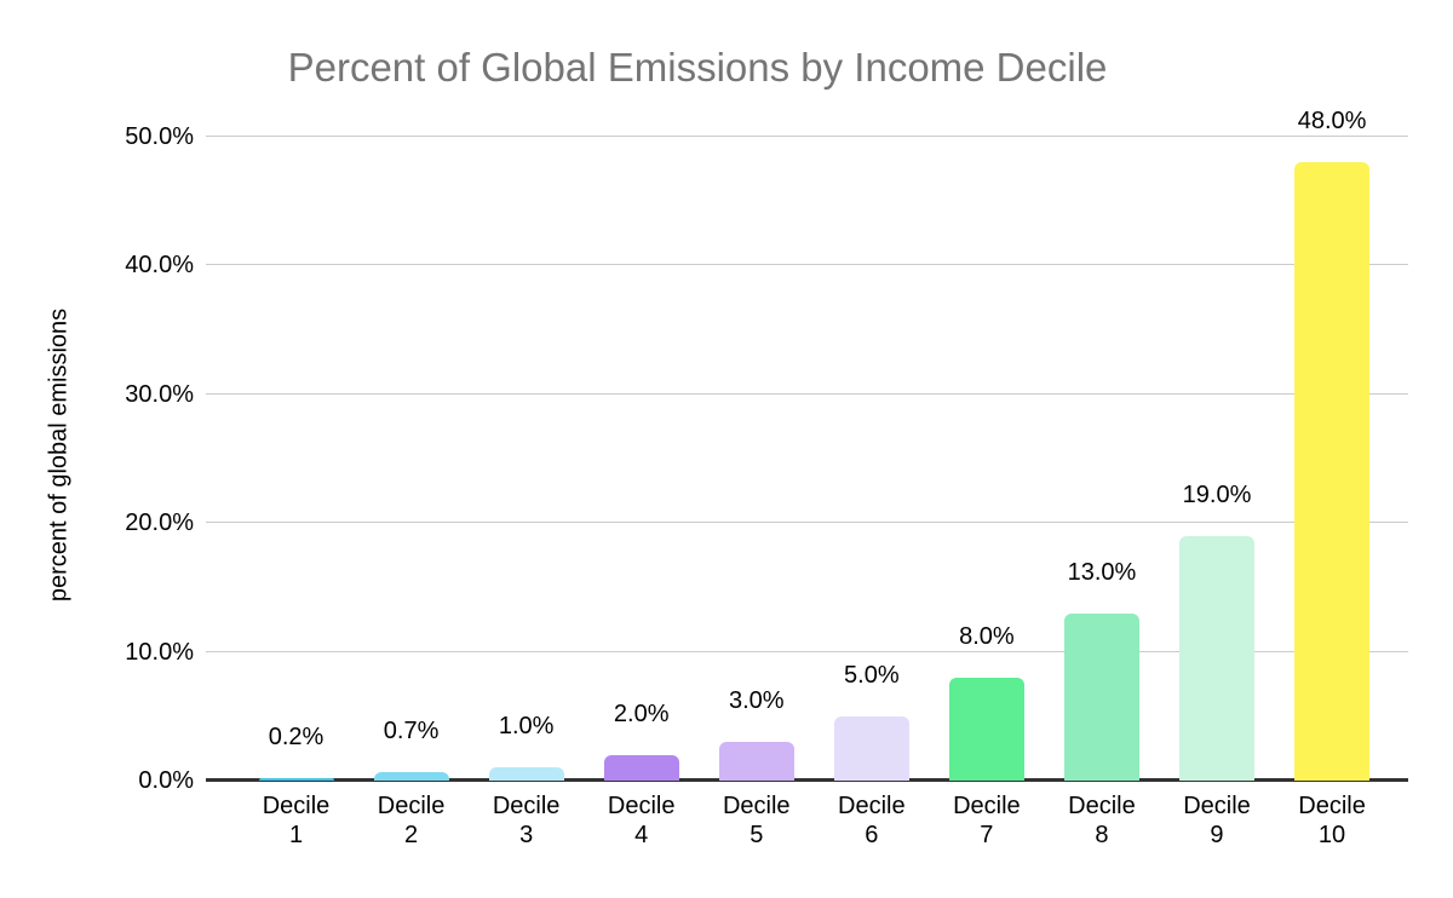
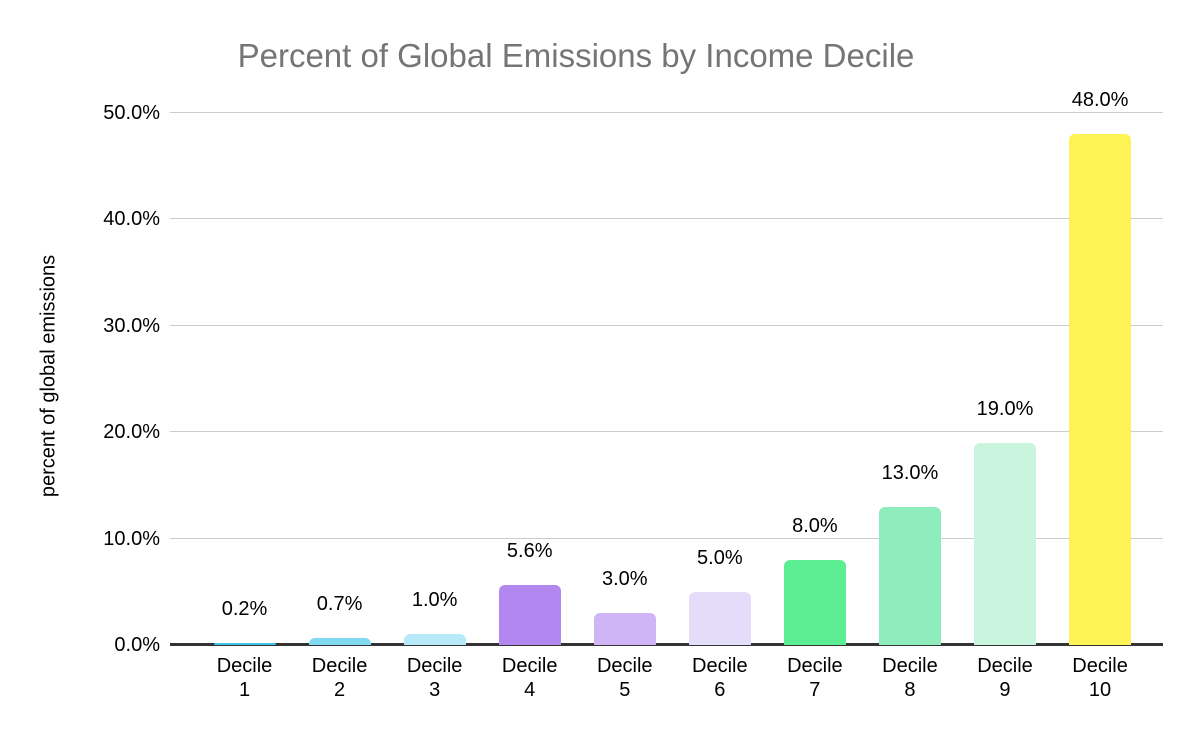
Decile 4: 2.0% -> 5.6%
